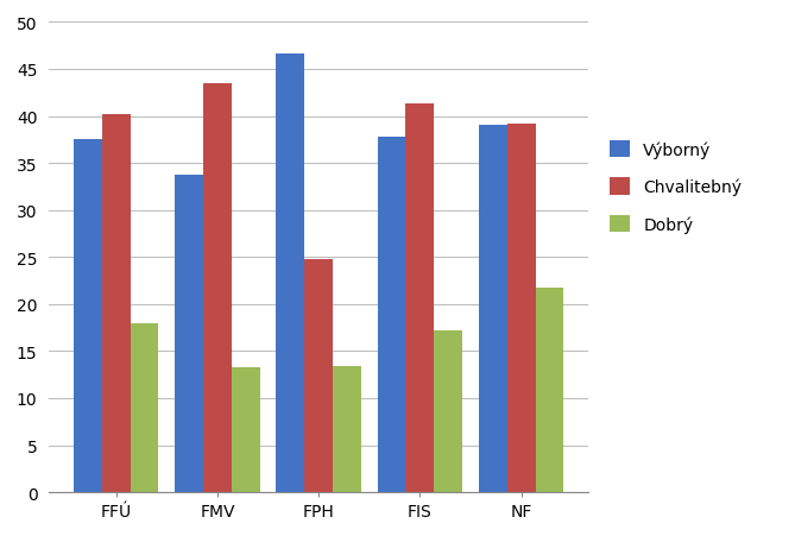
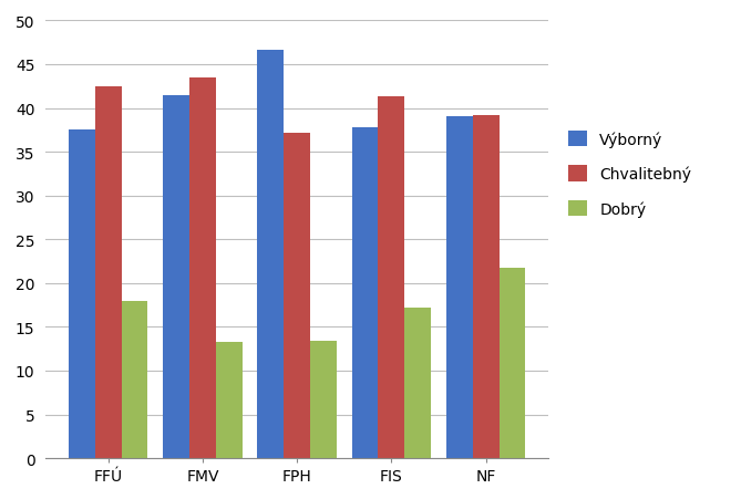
Chvalitebný/FFÚ: 40.2 -> 42.5
Výborný/FMV: 33.8 -> 41.5
Chvalitebný/FPH: 24.8 -> 37.2
